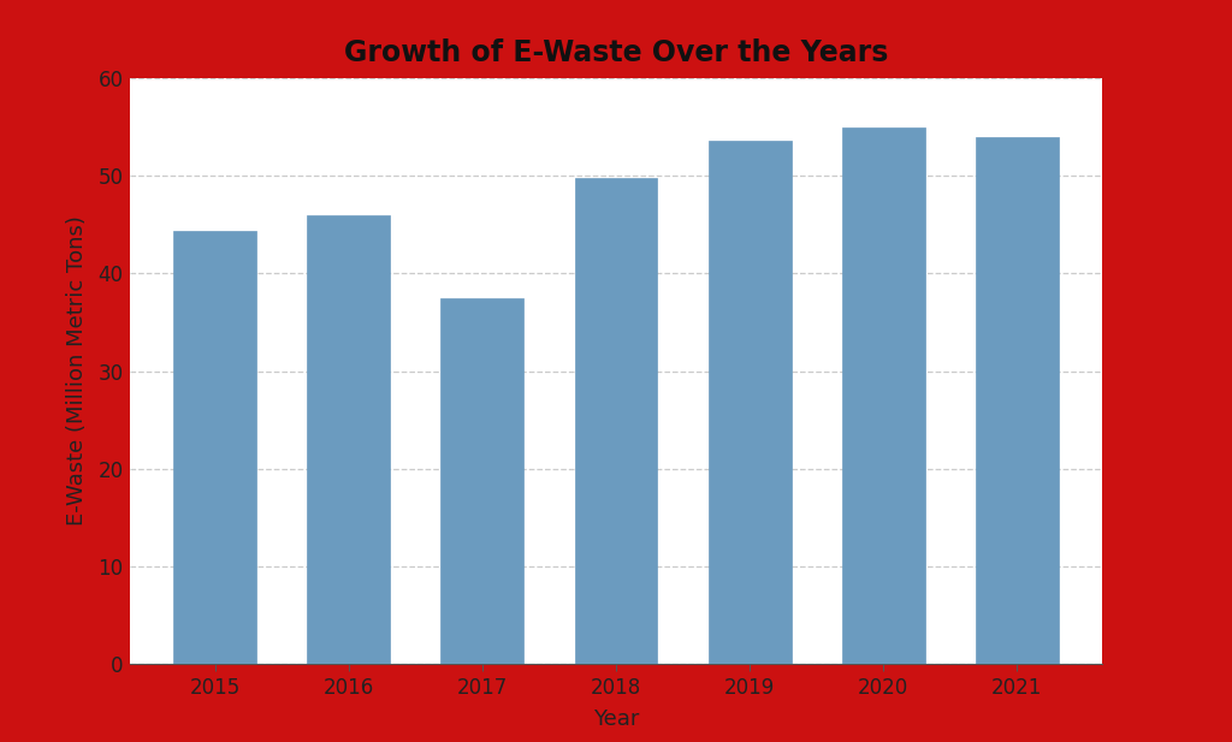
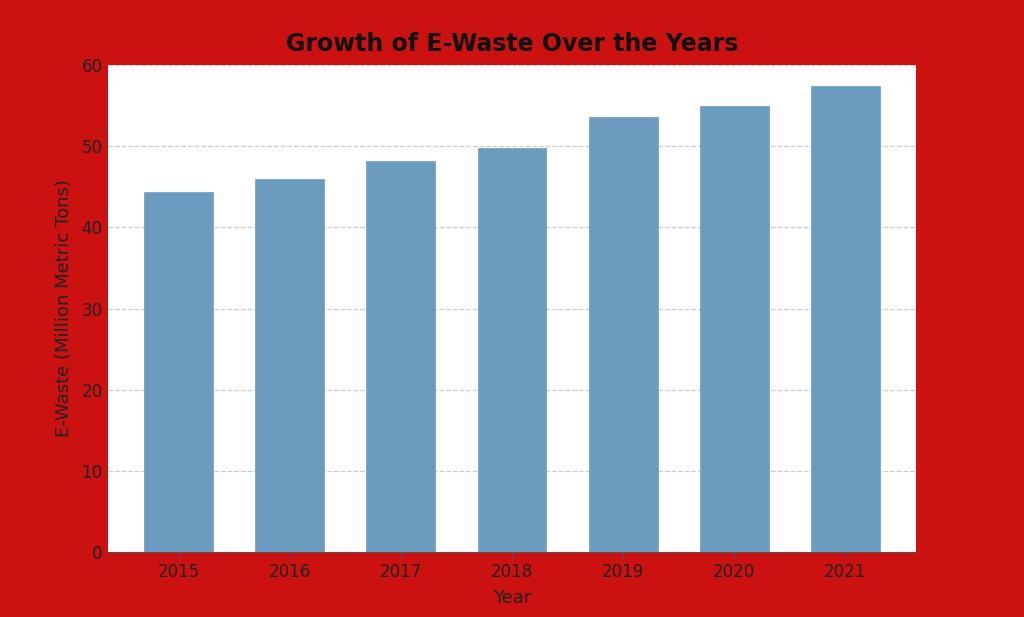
2017: 37.4 -> 48.1
2021: 54.0 -> 57.4
